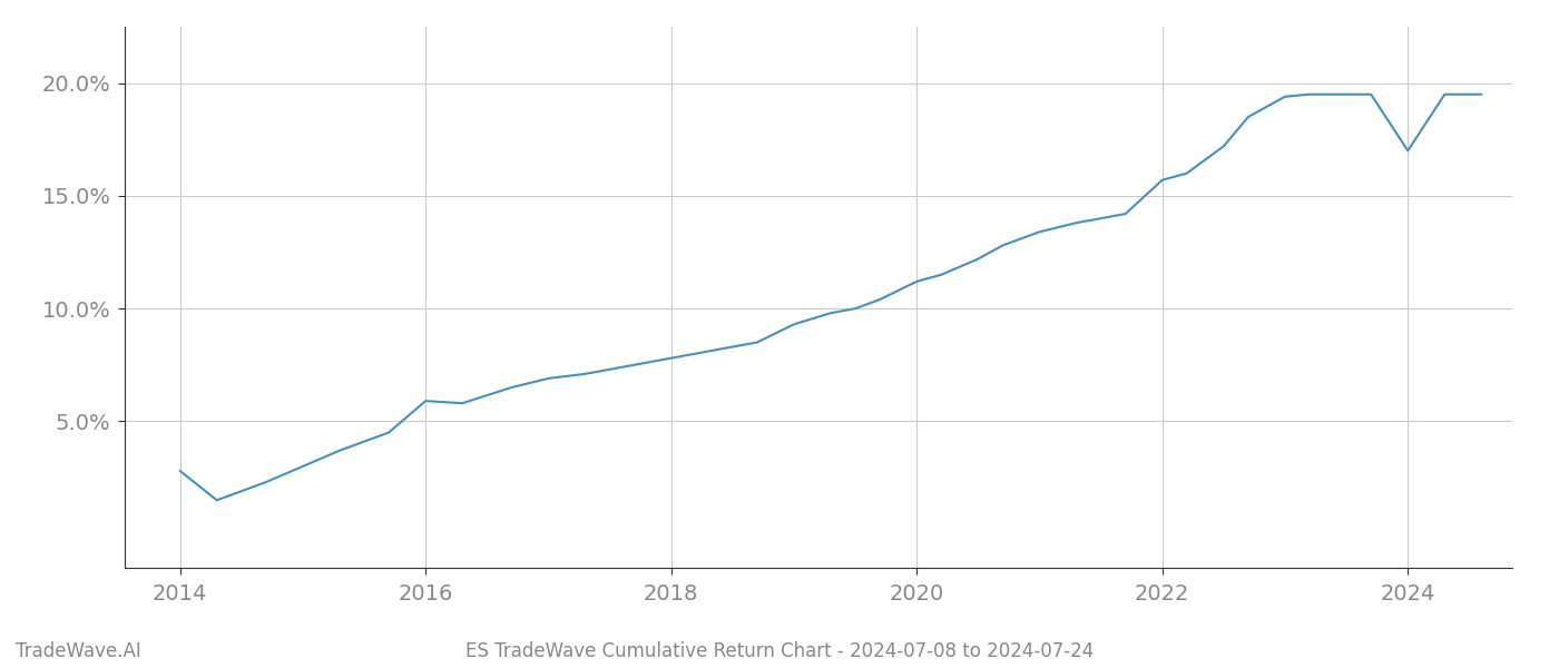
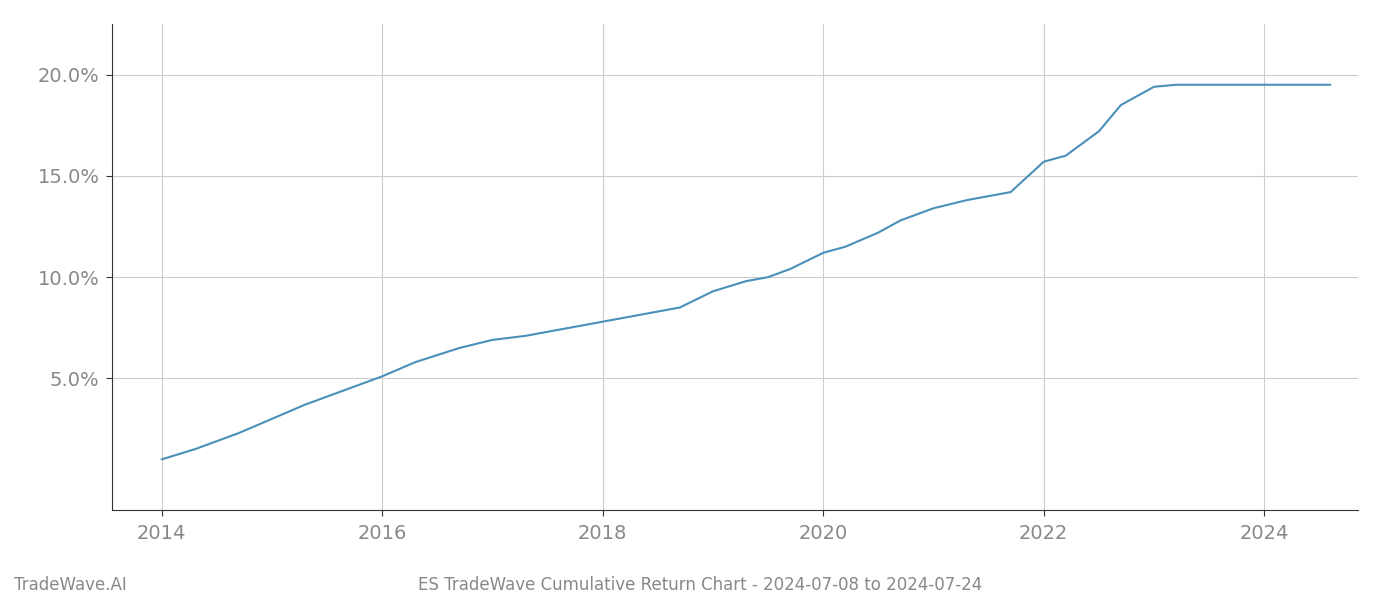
2014: 2.8% -> 1.0%
2016: 5.9% -> 5.1%
2024: 17.0% -> 19.5%
